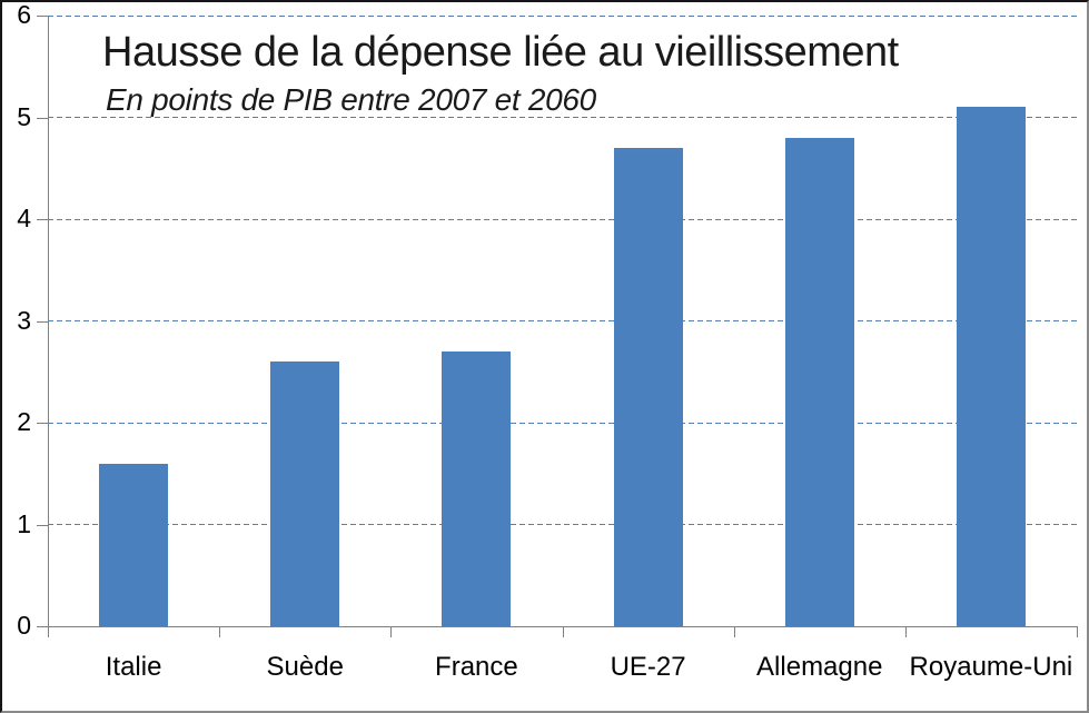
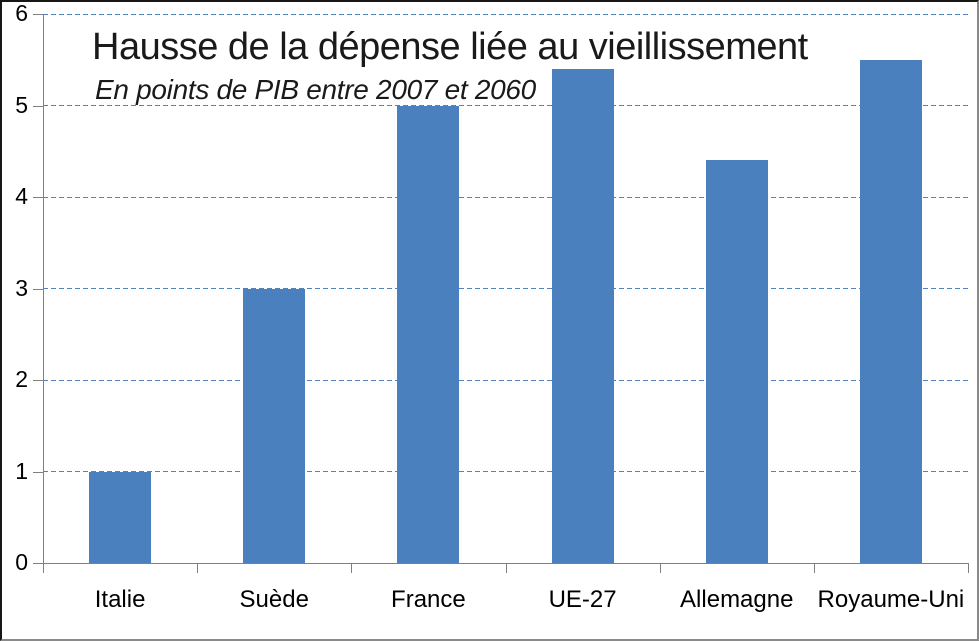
Italie: 1.6 -> 1.0
Suède: 2.6 -> 3.0
France: 2.7 -> 5.0
UE-27: 4.7 -> 5.4
Allemagne: 4.8 -> 4.4
Royaume-Uni: 5.1 -> 5.5
